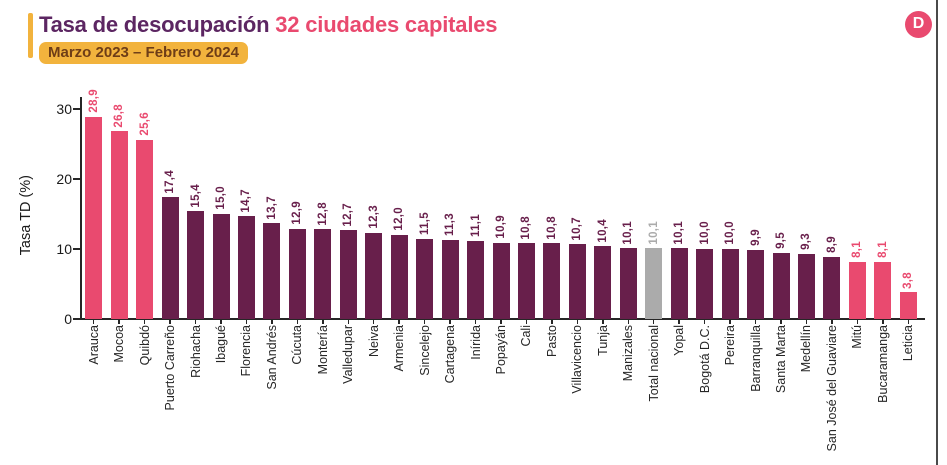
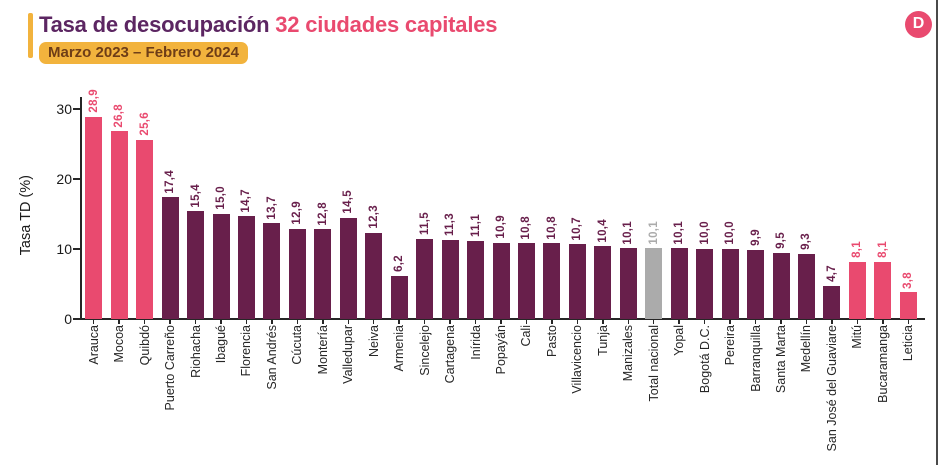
Valledupar: 12,7 -> 14,5
Armenia: 12,0 -> 6,2
San José del Guaviare: 8,9 -> 4,7
